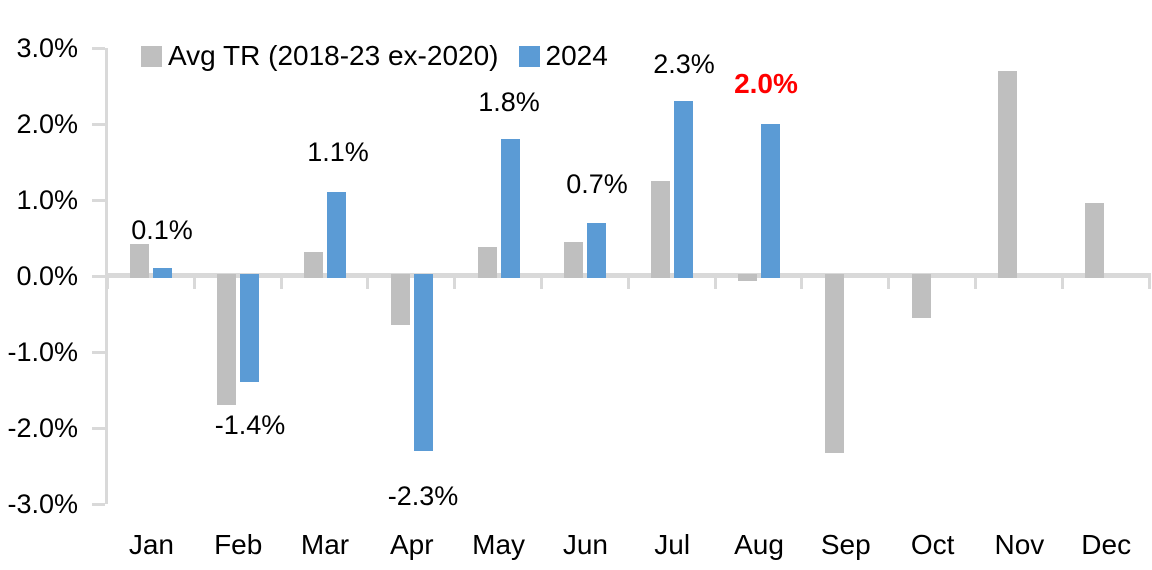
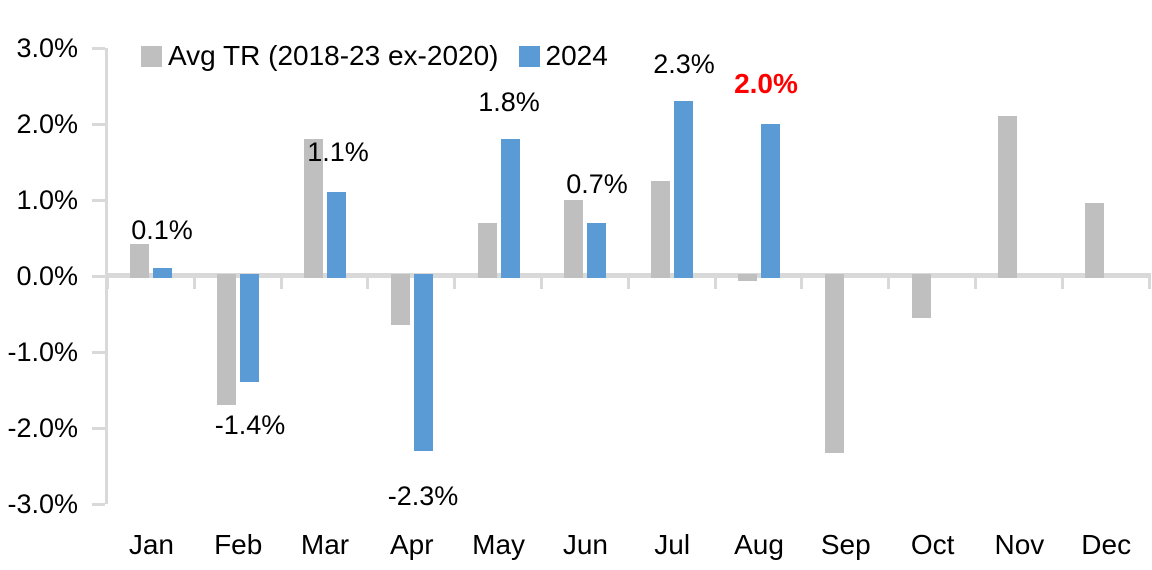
Avg TR (2018-23 ex-2020)/Mar: 0.3% -> 1.8%
Avg TR (2018-23 ex-2020)/May: 0.4% -> 0.7%
Avg TR (2018-23 ex-2020)/Jun: 0.5% -> 1.0%
Avg TR (2018-23 ex-2020)/Nov: 2.7% -> 2.1%
